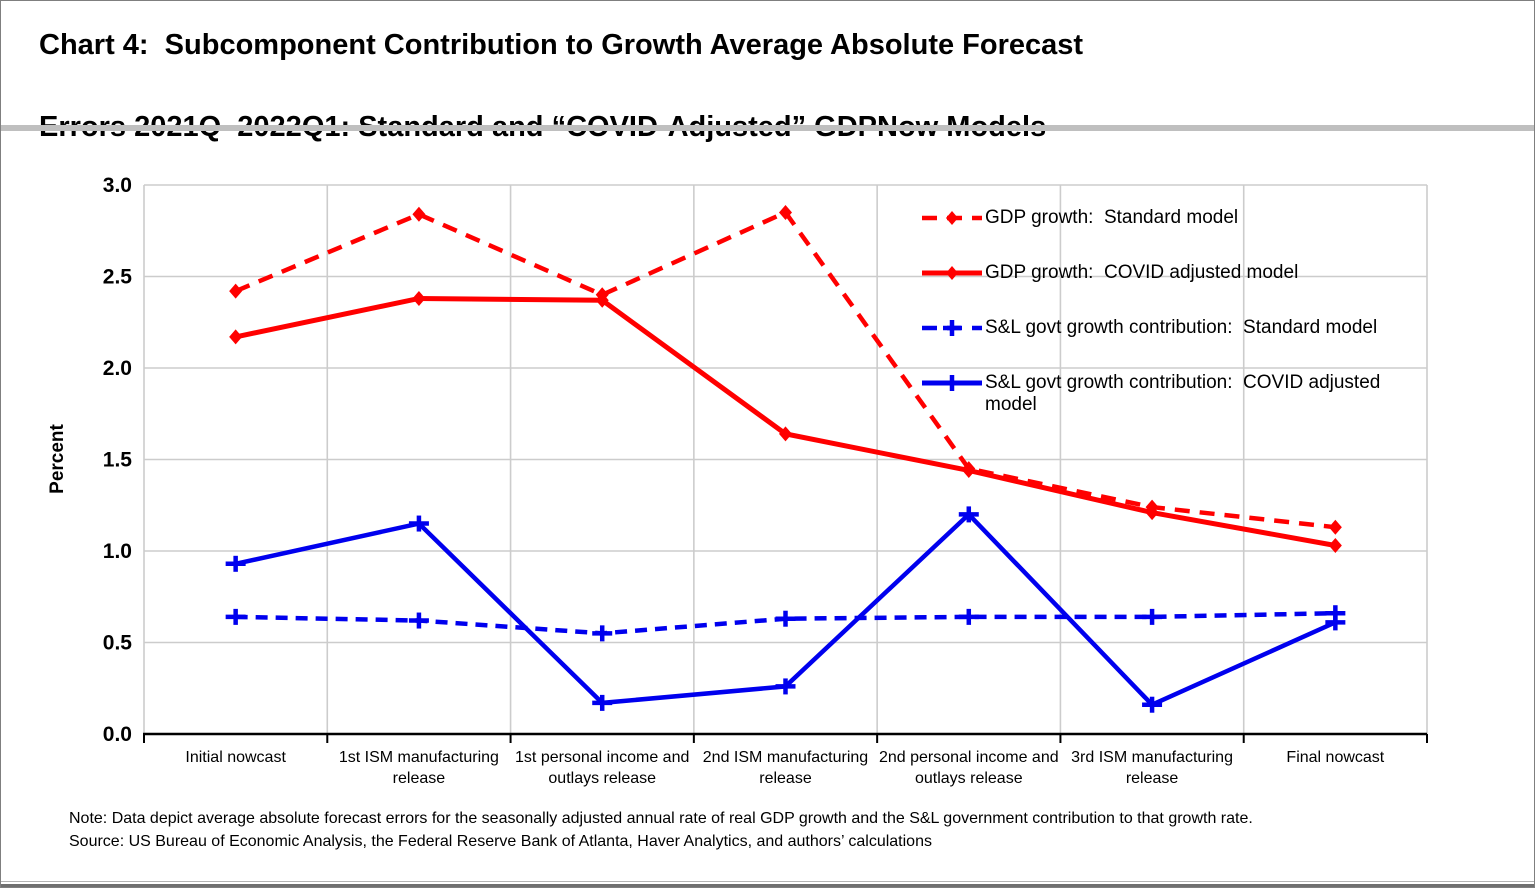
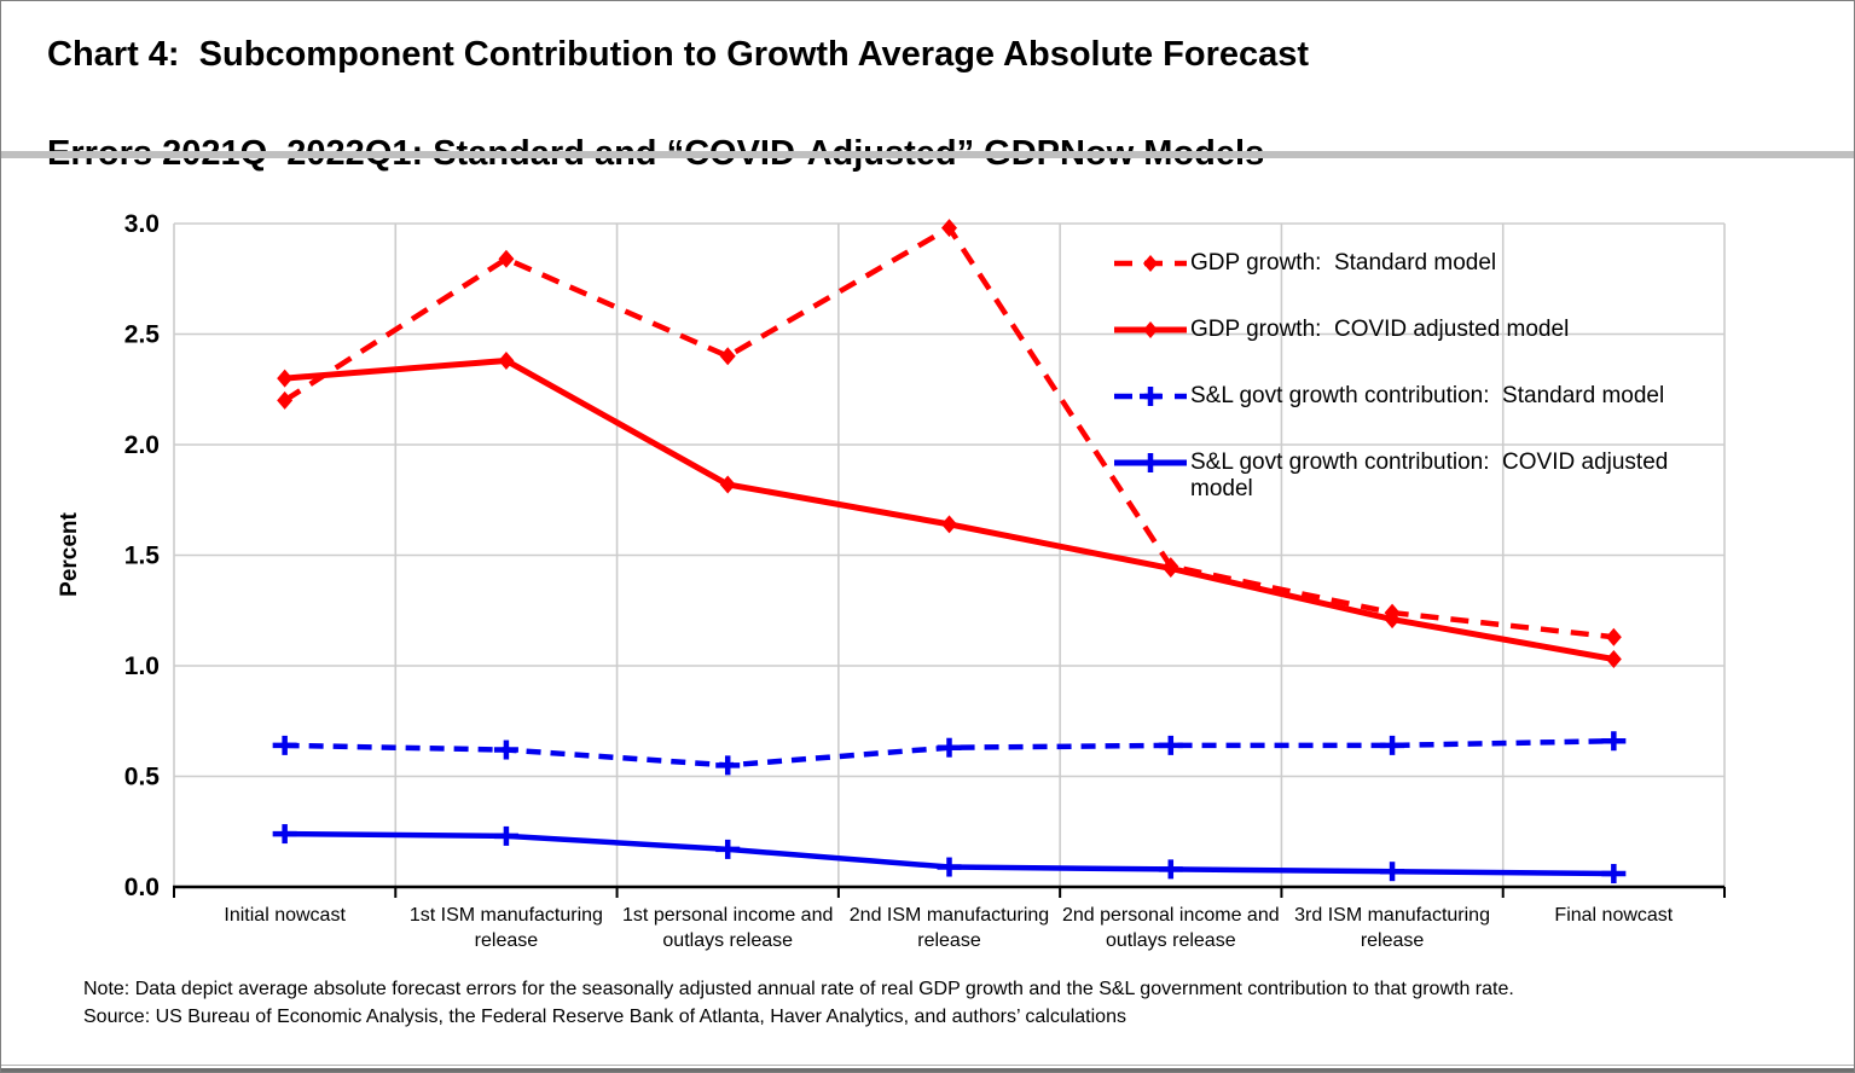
GDP growth: Standard model/Initial nowcast: 2.42 -> 2.20
GDP growth: COVID adjusted model/Initial nowcast: 2.17 -> 2.30
S&L govt growth contribution: COVID adjusted model/Initial nowcast: 0.93 -> 0.24
S&L govt growth contribution: COVID adjusted model/1st ISM manufacturing release: 1.15 -> 0.23
GDP growth: COVID adjusted model/1st personal income and outlays release: 2.37 -> 1.82
GDP growth: Standard model/2nd ISM manufacturing release: 2.85 -> 2.98
S&L govt growth contribution: COVID adjusted model/2nd ISM manufacturing release: 0.26 -> 0.09
S&L govt growth contribution: COVID adjusted model/2nd personal income and outlays release: 1.20 -> 0.08
S&L govt growth contribution: COVID adjusted model/3rd ISM manufacturing release: 0.16 -> 0.07
S&L govt growth contribution: COVID adjusted model/Final nowcast: 0.61 -> 0.06
